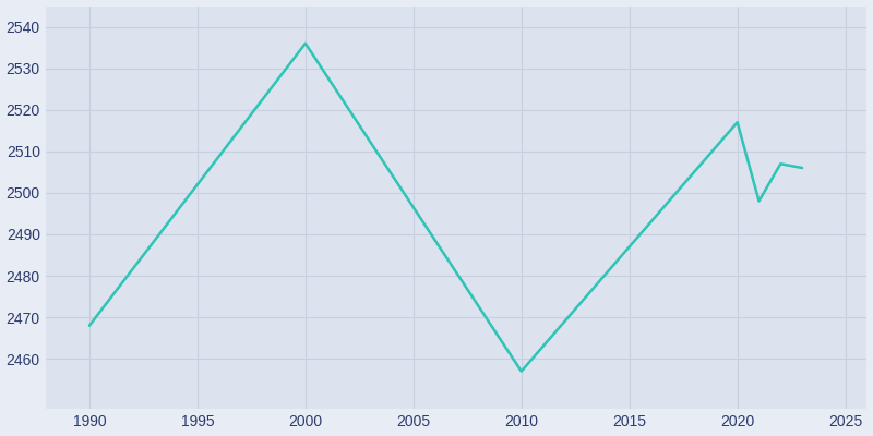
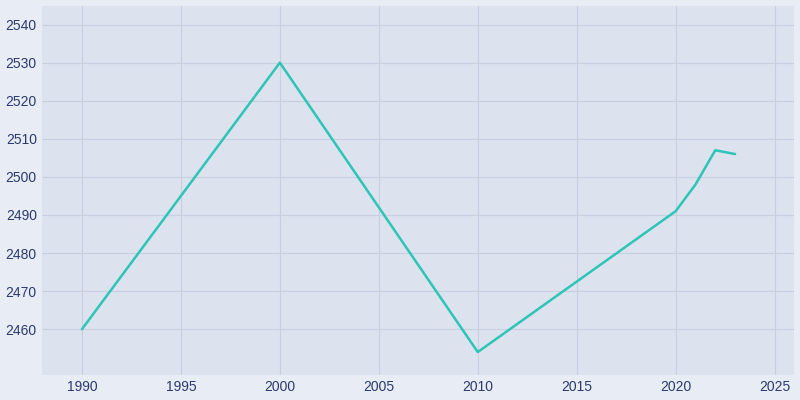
1990: 2468 -> 2460
2000: 2536 -> 2530
2010: 2457 -> 2454
2020: 2517 -> 2491
